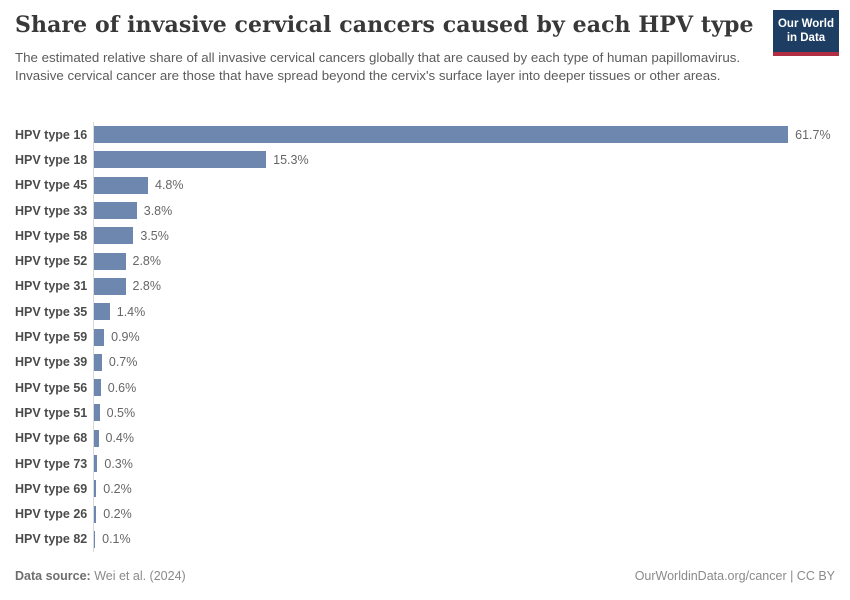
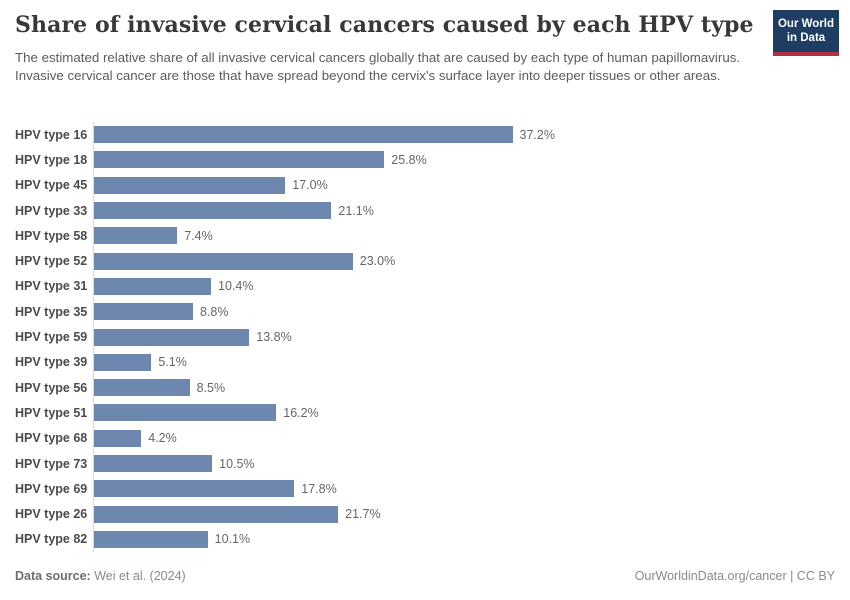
HPV type 16: 61.7% -> 37.2%
HPV type 18: 15.3% -> 25.8%
HPV type 45: 4.8% -> 17.0%
HPV type 33: 3.8% -> 21.1%
HPV type 58: 3.5% -> 7.4%
HPV type 52: 2.8% -> 23.0%
HPV type 31: 2.8% -> 10.4%
HPV type 35: 1.4% -> 8.8%
HPV type 59: 0.9% -> 13.8%
HPV type 39: 0.7% -> 5.1%
HPV type 56: 0.6% -> 8.5%
HPV type 51: 0.5% -> 16.2%
HPV type 68: 0.4% -> 4.2%
HPV type 73: 0.3% -> 10.5%
HPV type 69: 0.2% -> 17.8%
HPV type 26: 0.2% -> 21.7%
HPV type 82: 0.1% -> 10.1%
